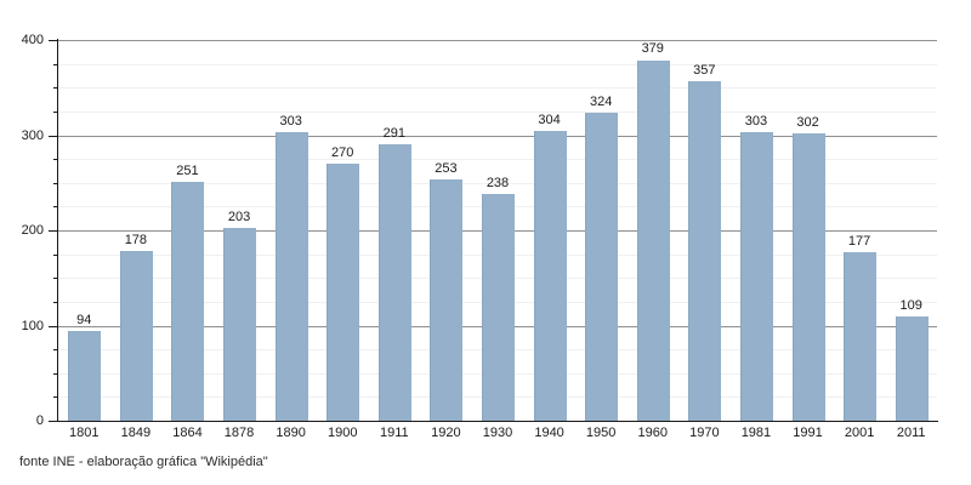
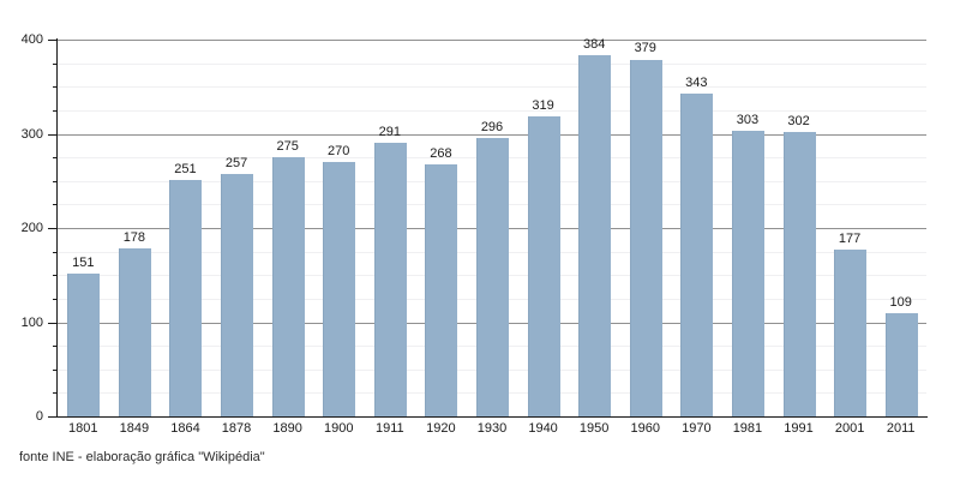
1801: 94 -> 151
1878: 203 -> 257
1890: 303 -> 275
1920: 253 -> 268
1930: 238 -> 296
1940: 304 -> 319
1950: 324 -> 384
1970: 357 -> 343
